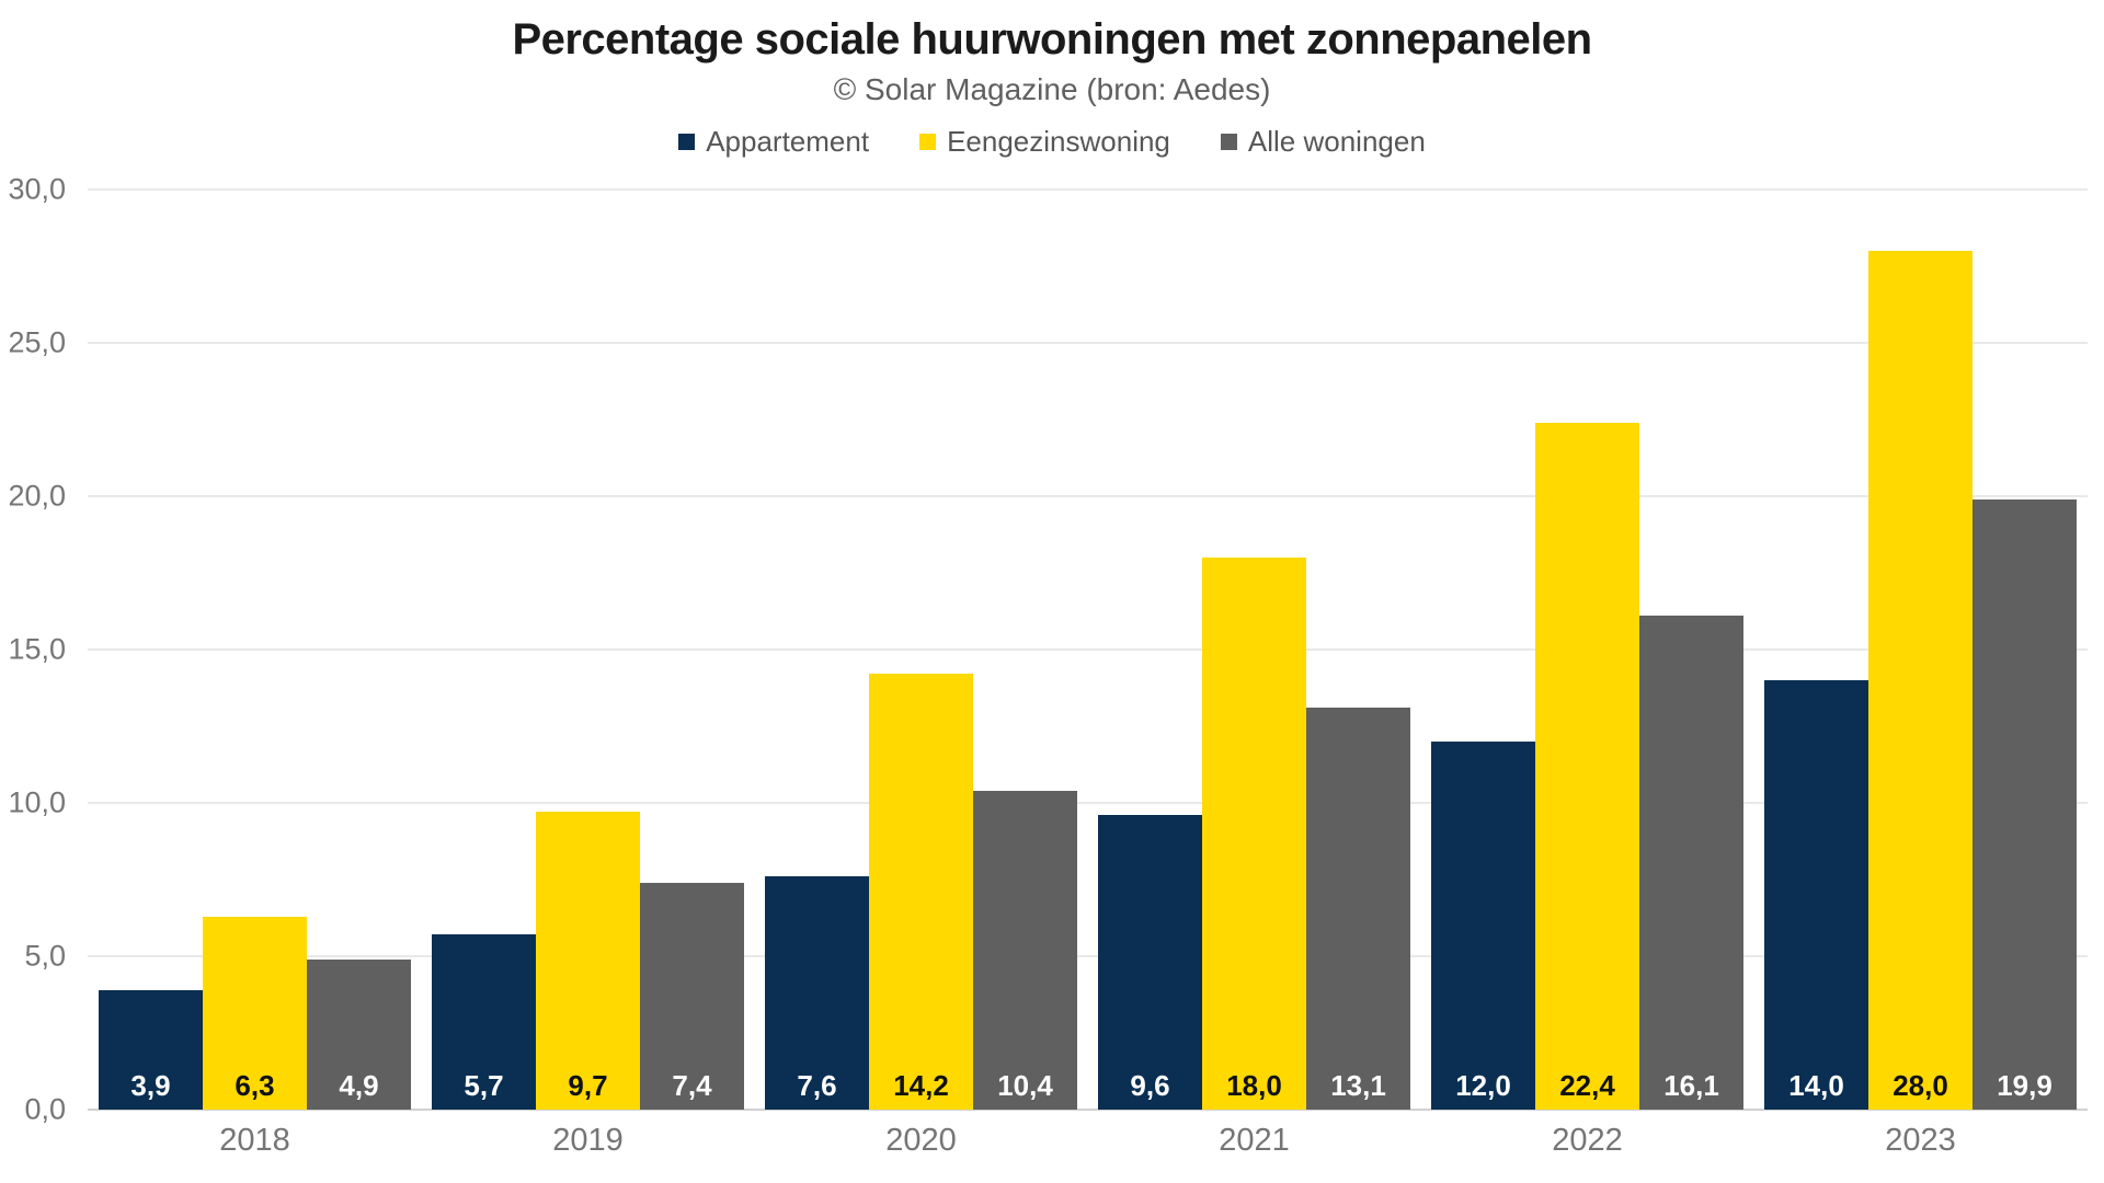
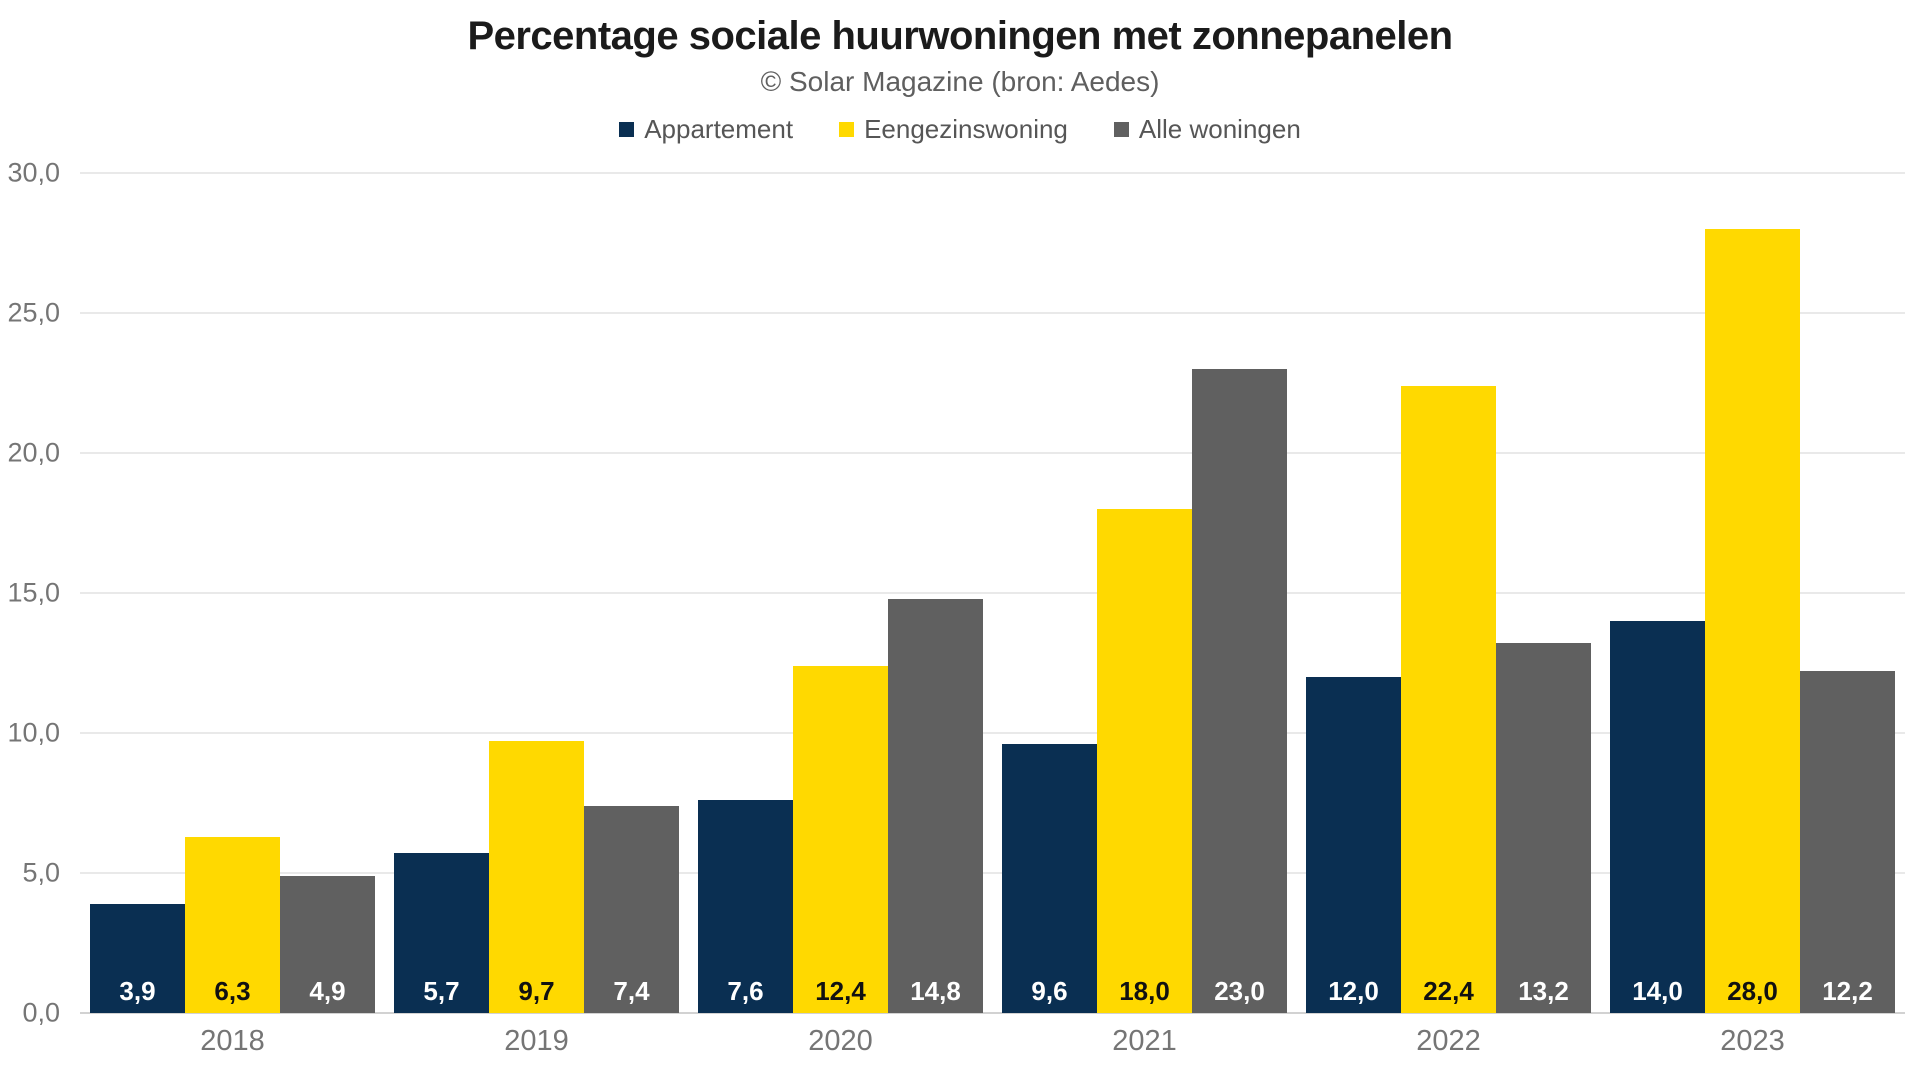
Eengezinswoning/2020: 14,2 -> 12,4
Alle woningen/2020: 10,4 -> 14,8
Alle woningen/2021: 13,1 -> 23,0
Alle woningen/2022: 16,1 -> 13,2
Alle woningen/2023: 19,9 -> 12,2
